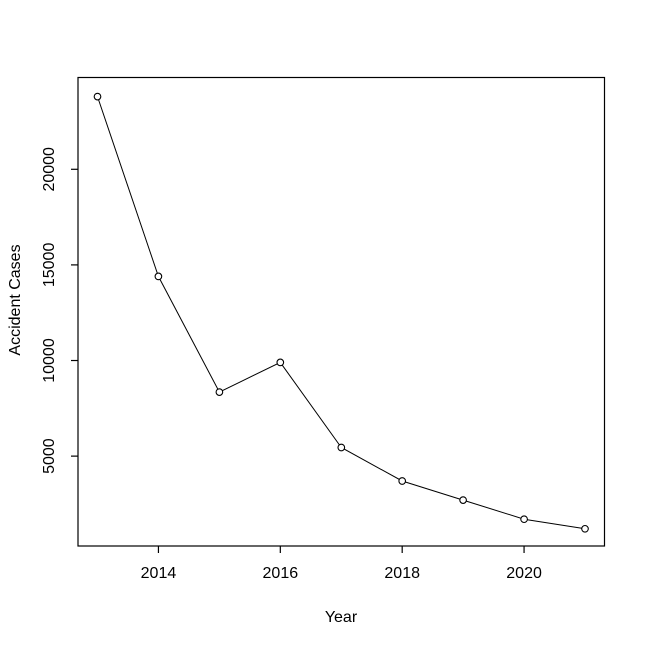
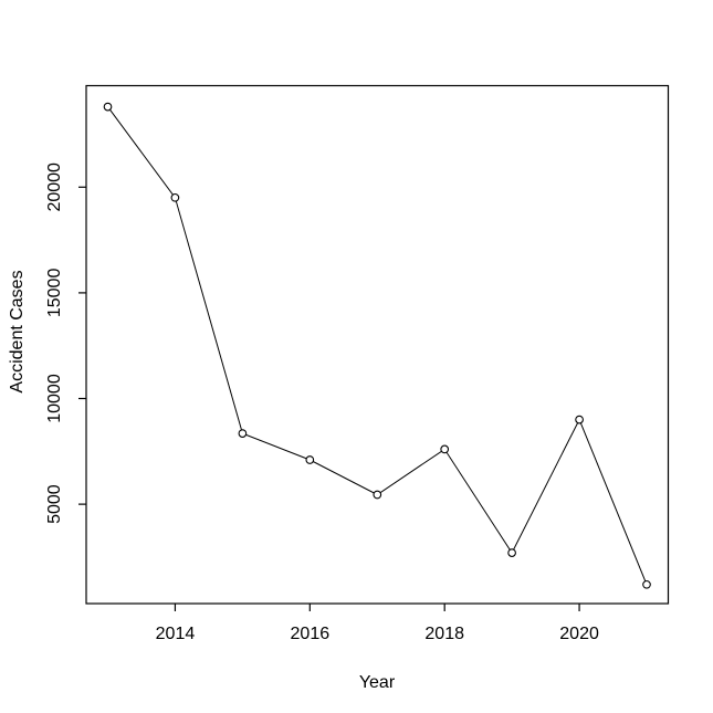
2014: 14400 -> 19500
2016: 9900 -> 7100
2018: 3700 -> 7600
2020: 1700 -> 9000
